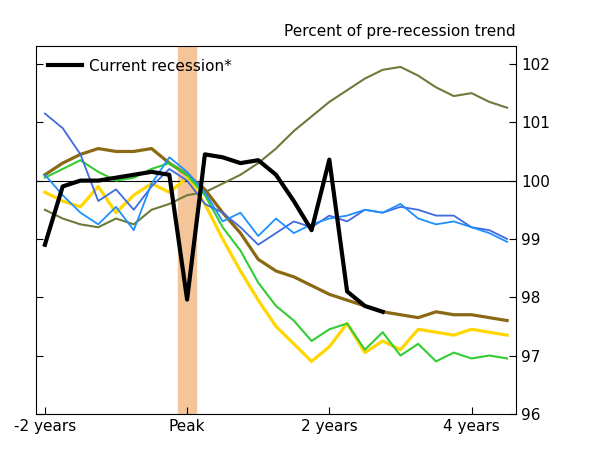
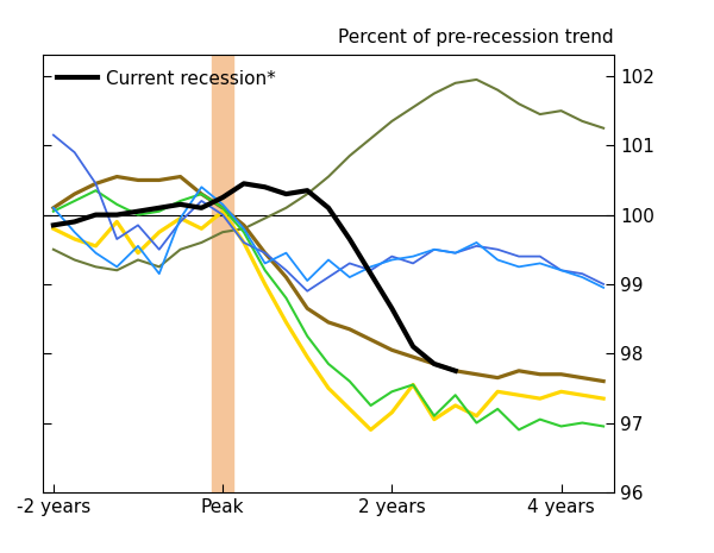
Current recession*/-2 years: 98.90 -> 99.85
Current recession*/Peak: 97.96 -> 100.25
Current recession*/2 years: 100.36 -> 98.65
